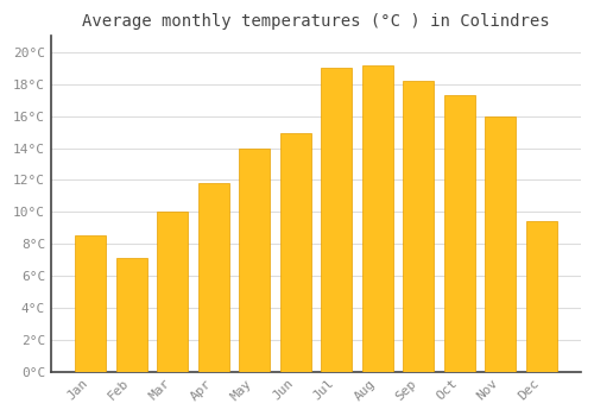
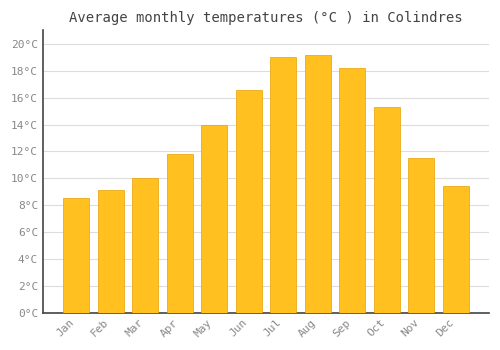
Feb: 7.1°C -> 9.1°C
Jun: 14.9°C -> 16.6°C
Oct: 17.3°C -> 15.3°C
Nov: 16.0°C -> 11.5°C
